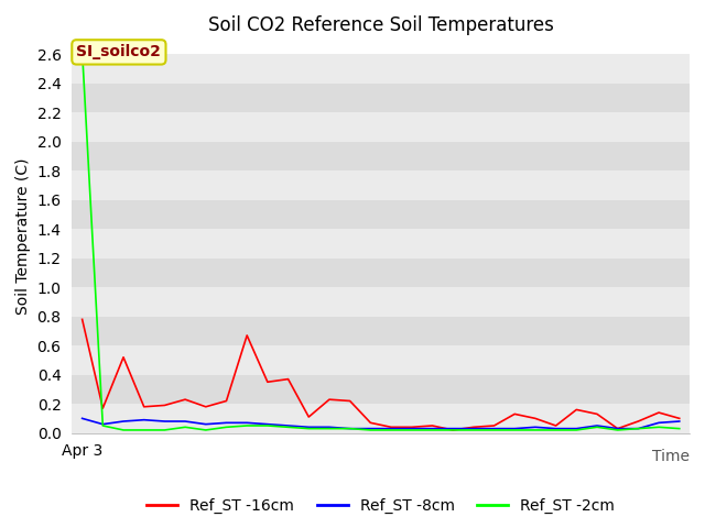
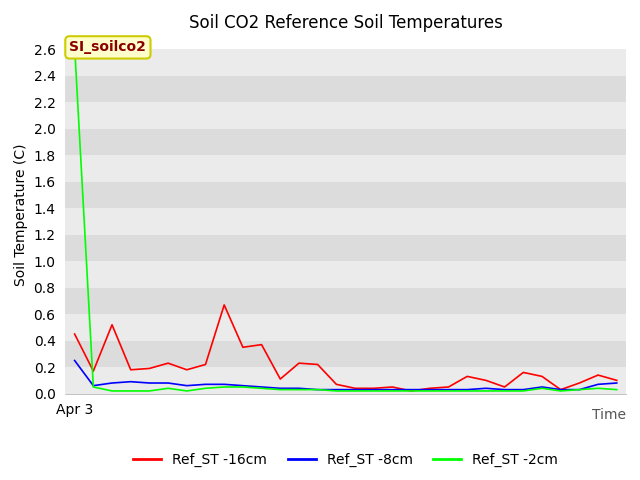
Ref_ST -16cm/Apr 3: 0.78 -> 0.45
Ref_ST -8cm/Apr 3: 0.10 -> 0.25
